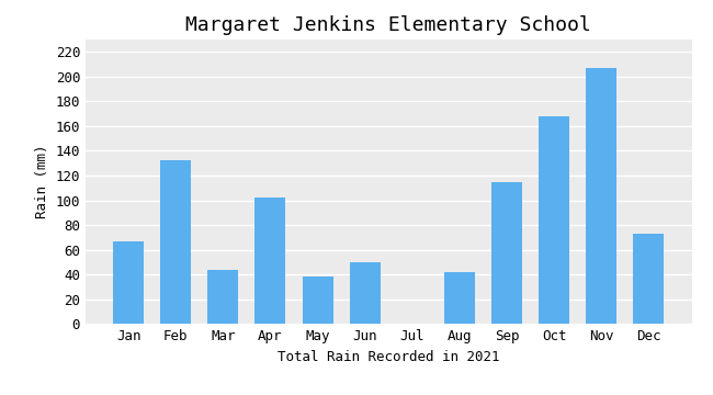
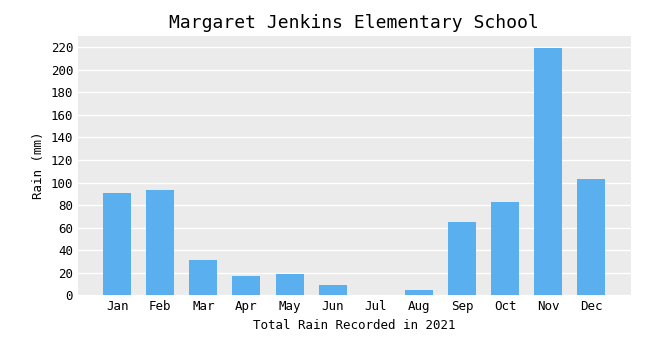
Jan: 67 -> 91
Feb: 132 -> 93
Mar: 44 -> 31
Apr: 102 -> 17
May: 38 -> 19
Jun: 50 -> 9
Aug: 42 -> 5
Sep: 115 -> 65
Oct: 168 -> 83
Nov: 207 -> 219
Dec: 73 -> 103
